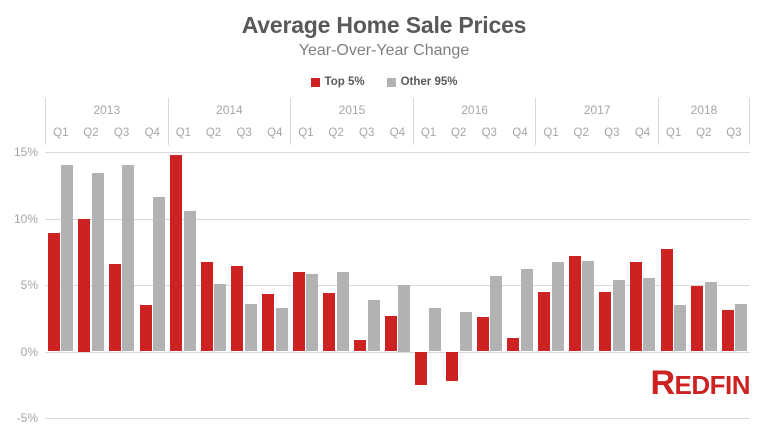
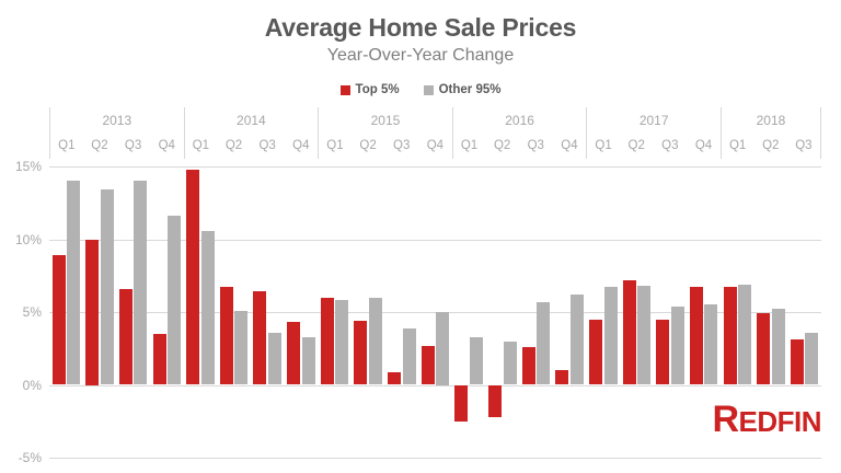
Top 5%/2018 Q1: 7.7% -> 6.7%
Other 95%/2018 Q1: 3.5% -> 6.9%
